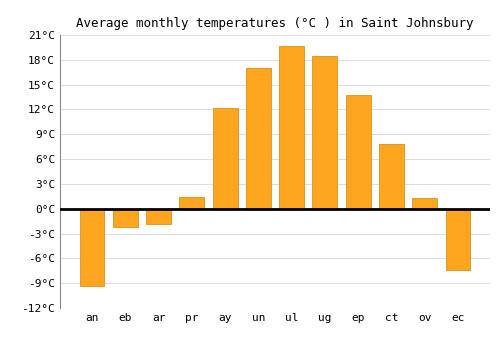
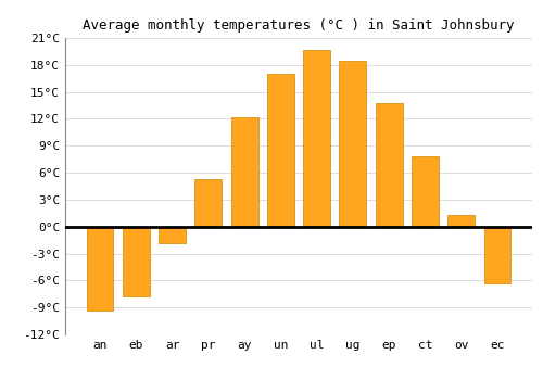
eb: -2.2°C -> -7.8°C
pr: 1.4°C -> 5.3°C
ec: -7.4°C -> -6.3°C
